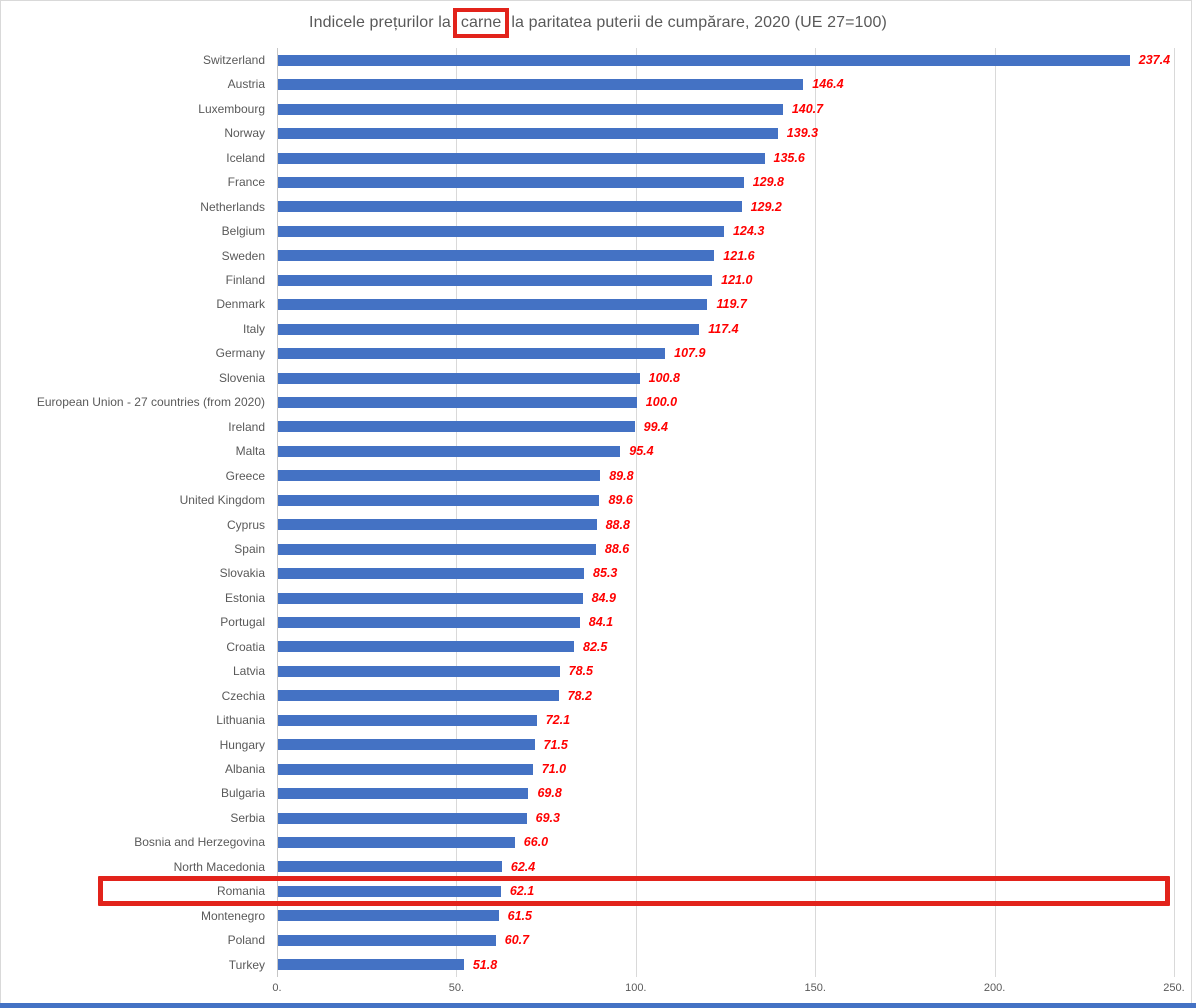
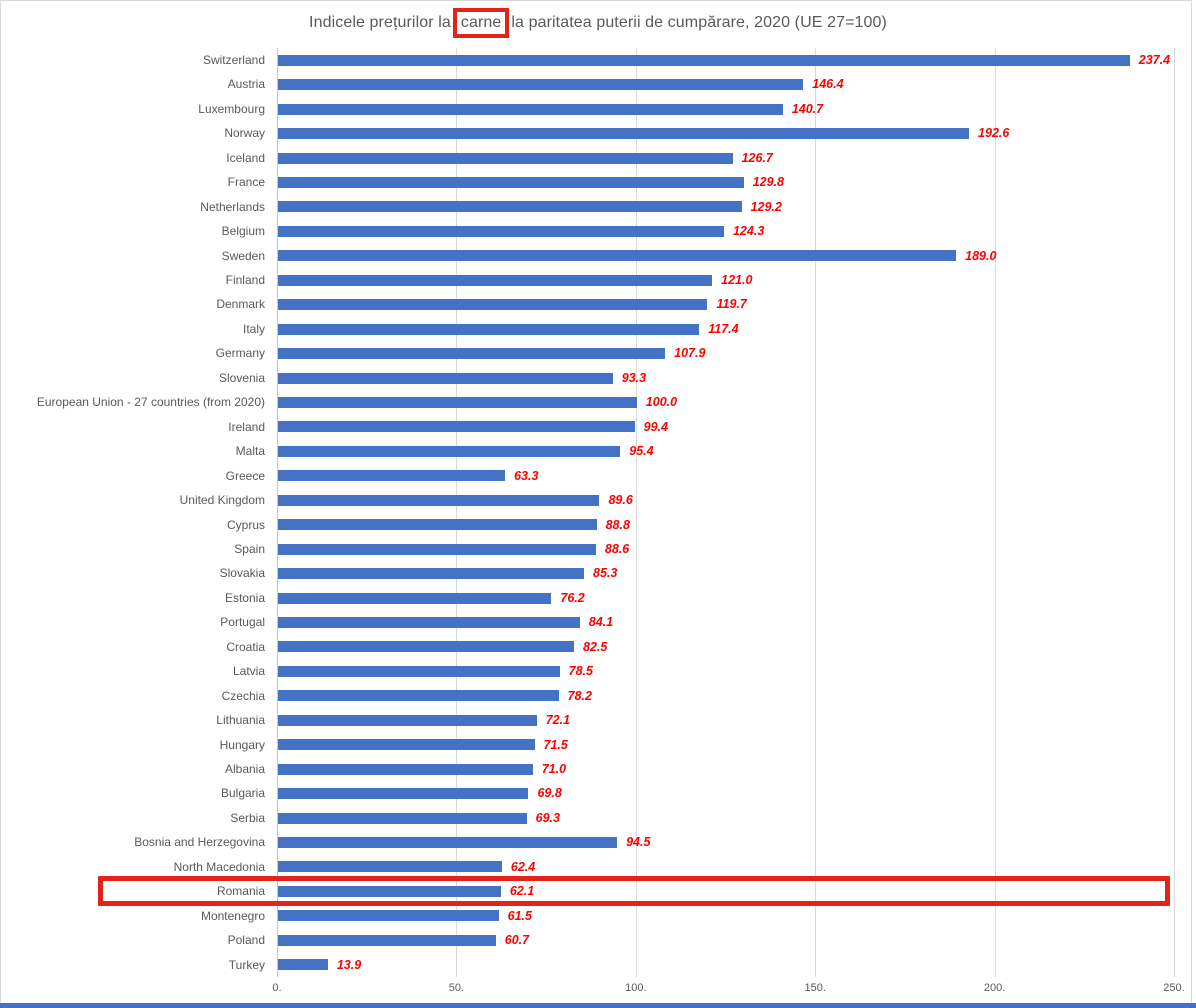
Norway: 139.3 -> 192.6
Iceland: 135.6 -> 126.7
Sweden: 121.6 -> 189.0
Slovenia: 100.8 -> 93.3
Greece: 89.8 -> 63.3
Estonia: 84.9 -> 76.2
Bosnia and Herzegovina: 66.0 -> 94.5
Turkey: 51.8 -> 13.9
